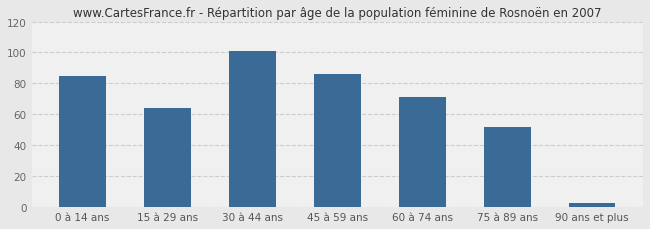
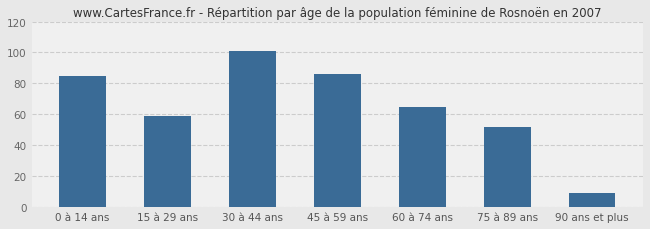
15 à 29 ans: 64 -> 59
60 à 74 ans: 71 -> 65
90 ans et plus: 3 -> 9
